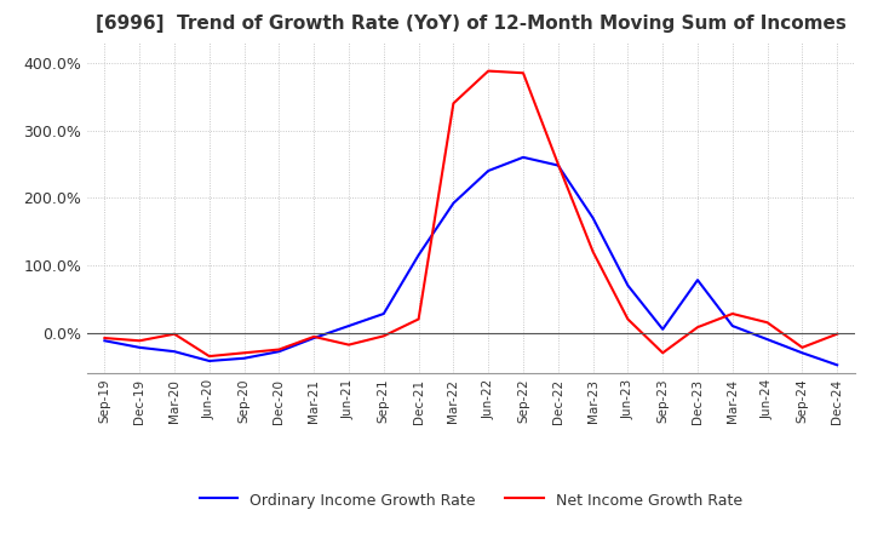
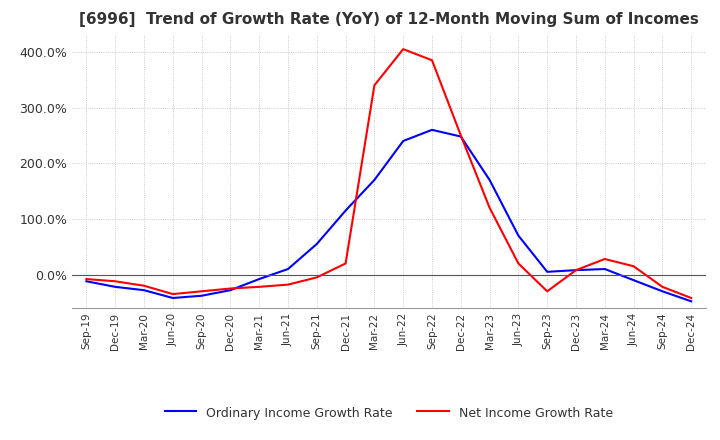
Net Income Growth Rate/Mar-20: -2% -> -20%
Net Income Growth Rate/Mar-21: -6% -> -22%
Ordinary Income Growth Rate/Sep-21: 28% -> 55%
Ordinary Income Growth Rate/Mar-22: 192% -> 170%
Net Income Growth Rate/Jun-22: 388% -> 405%
Ordinary Income Growth Rate/Dec-23: 78% -> 8%
Net Income Growth Rate/Dec-24: -2% -> -42%
